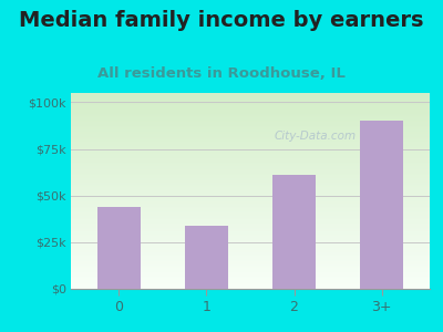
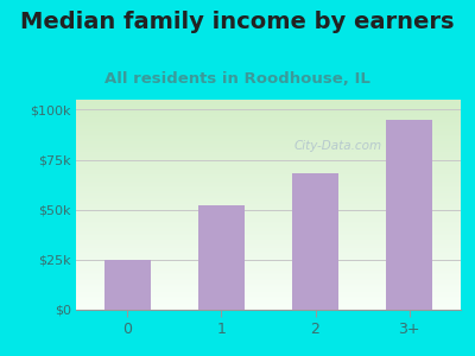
0: $44k -> $25k
1: $34k -> $52k
2: $61k -> $68k
3+: $90k -> $95k
